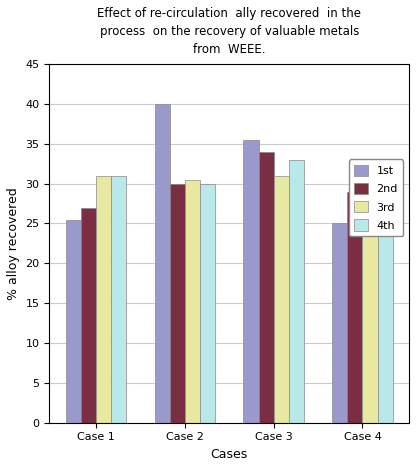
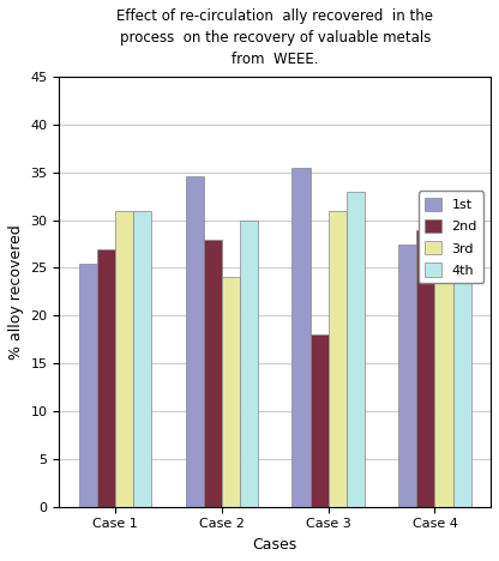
1st/Case 2: 40.0 -> 34.6
2nd/Case 2: 30 -> 28
3rd/Case 2: 30.5 -> 24.0
2nd/Case 3: 34 -> 18
1st/Case 4: 25.0 -> 27.4
